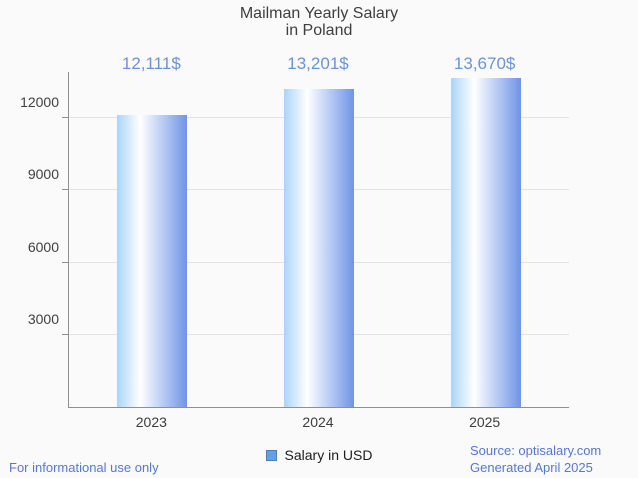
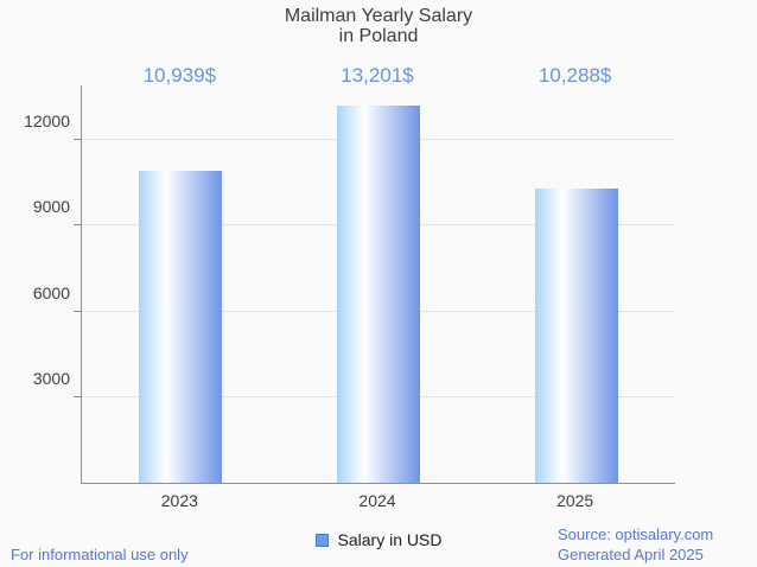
2023: 12,111 -> 10,939
2025: 13,670 -> 10,288
